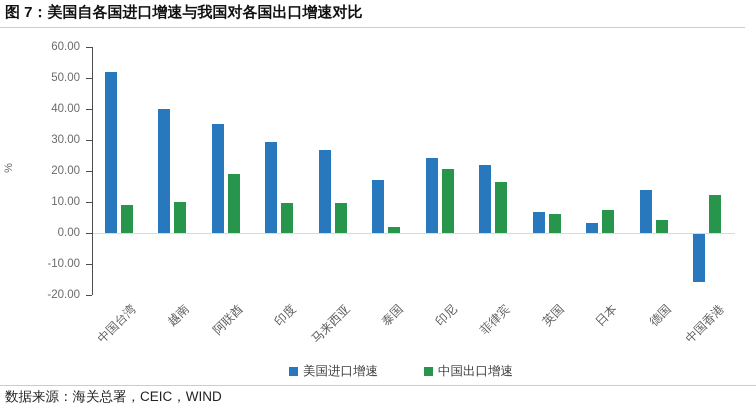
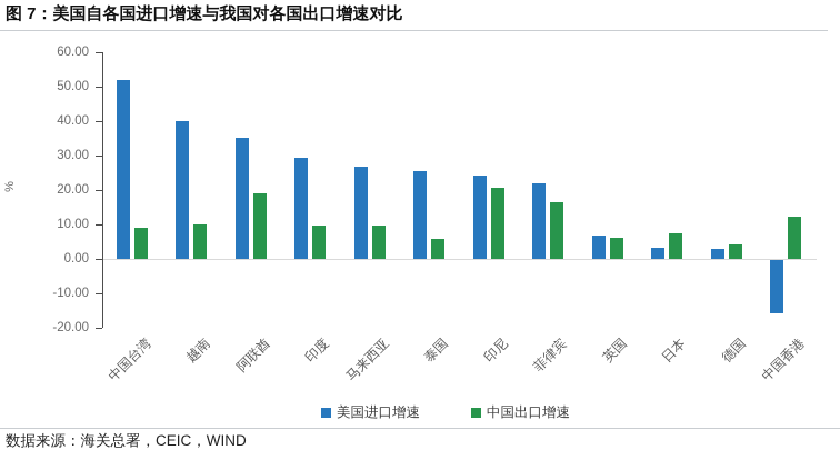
美国进口增速/泰国: 17 -> 26
中国出口增速/泰国: 2 -> 6
美国进口增速/德国: 14 -> 3
